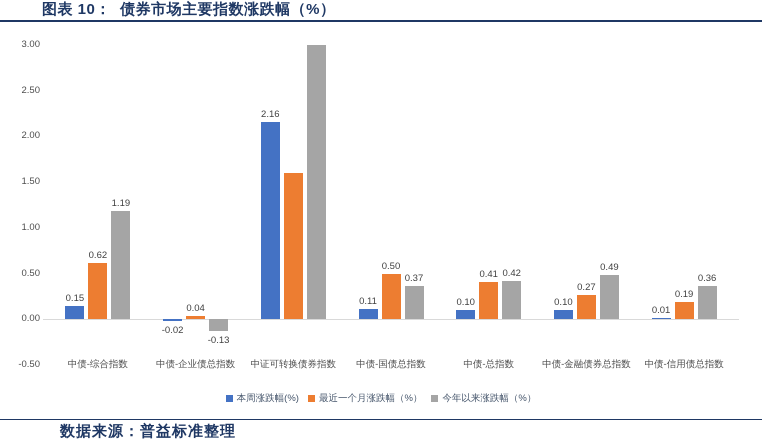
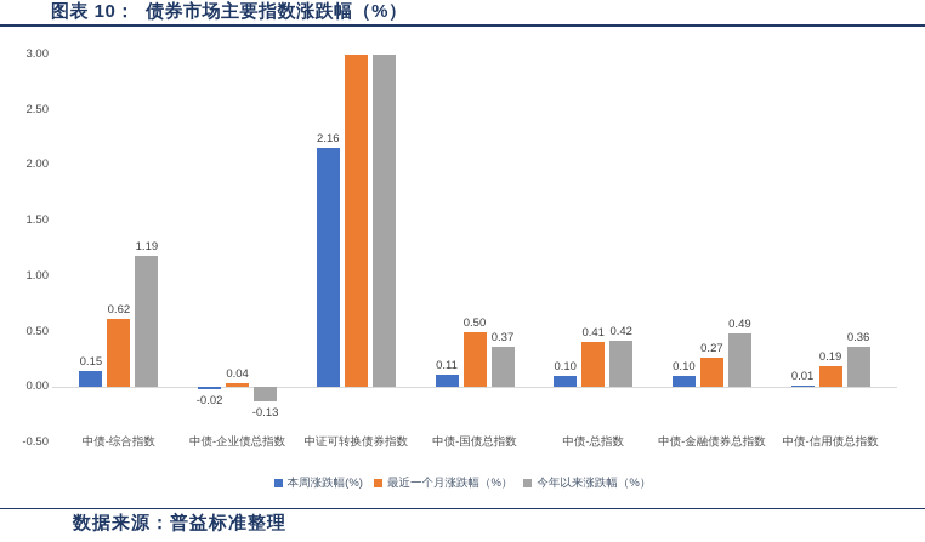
最近一个月涨跌幅（%）/中证可转换债券指数: 1.6 -> 3.0
